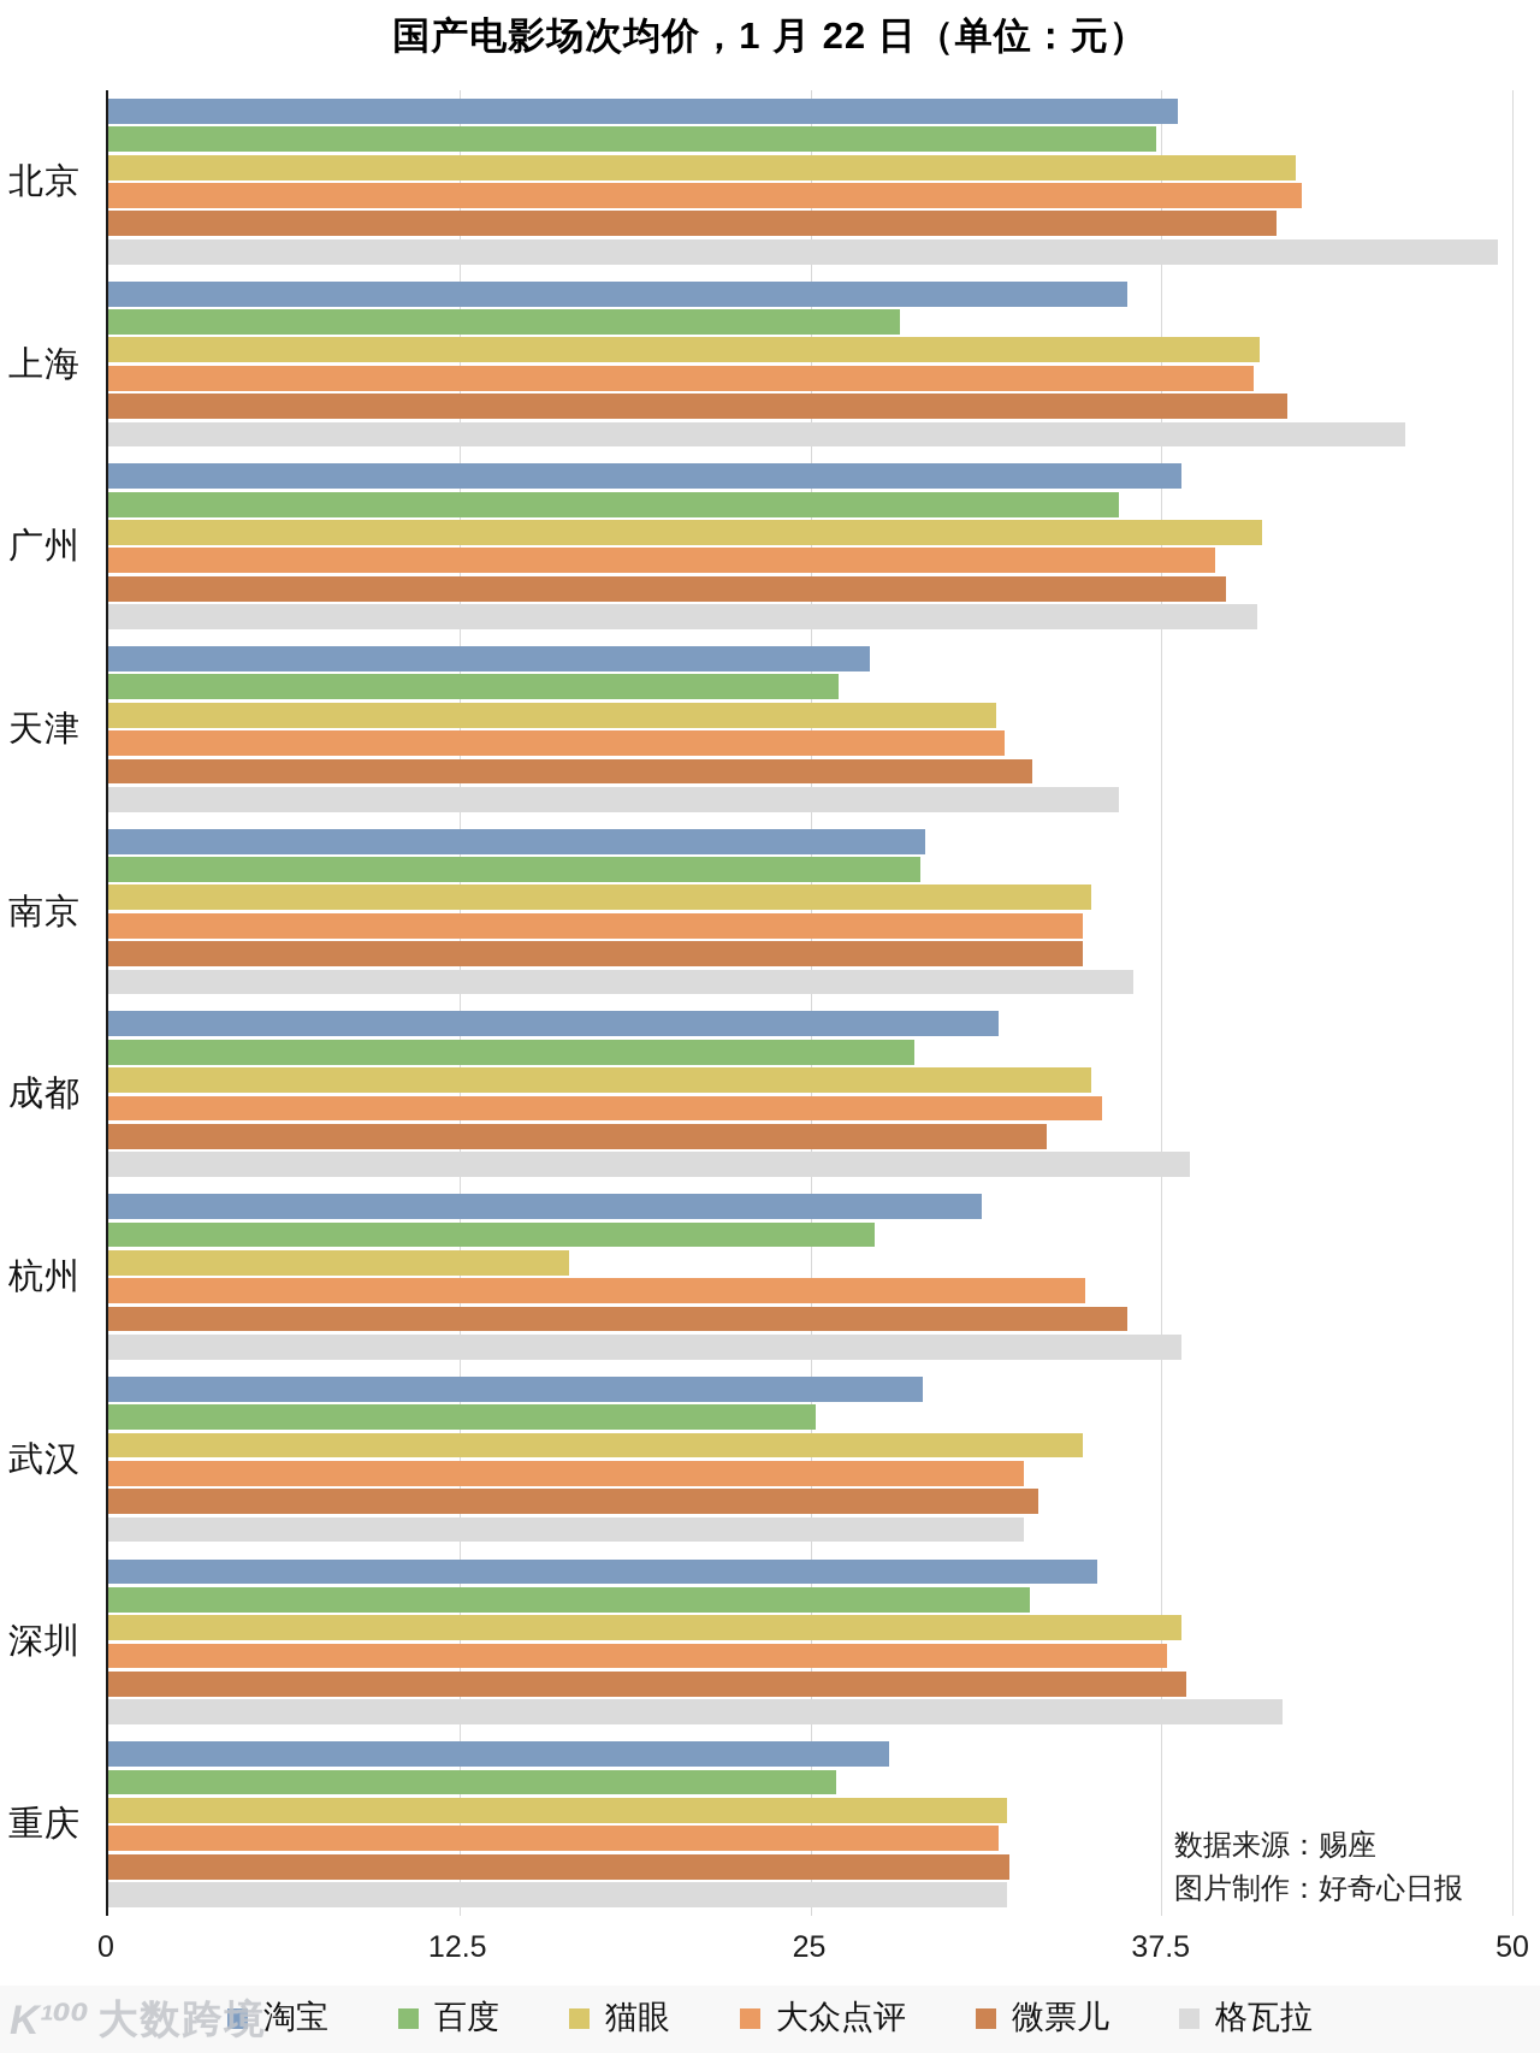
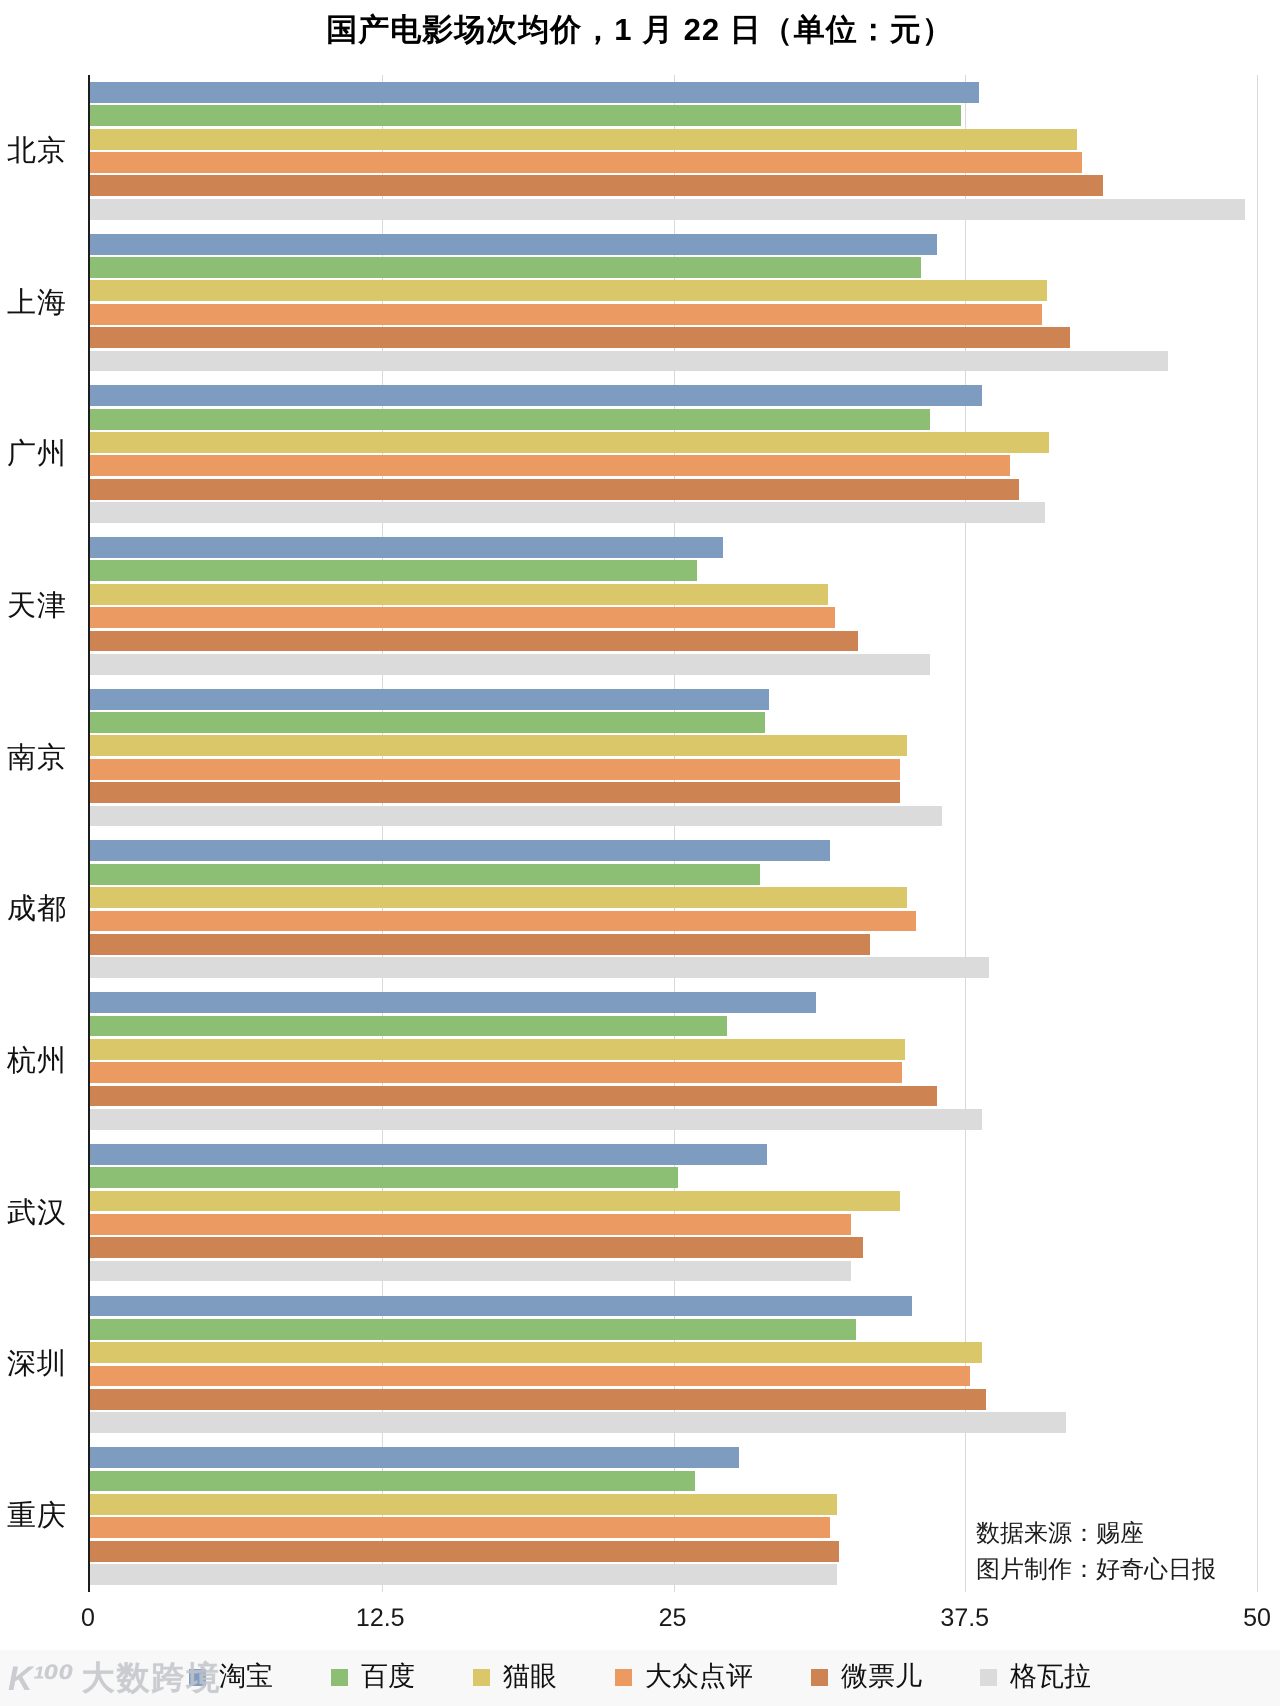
微票儿/北京: 41.6 -> 43.4
百度/上海: 28.2 -> 35.6
猫眼/杭州: 16.4 -> 34.9
